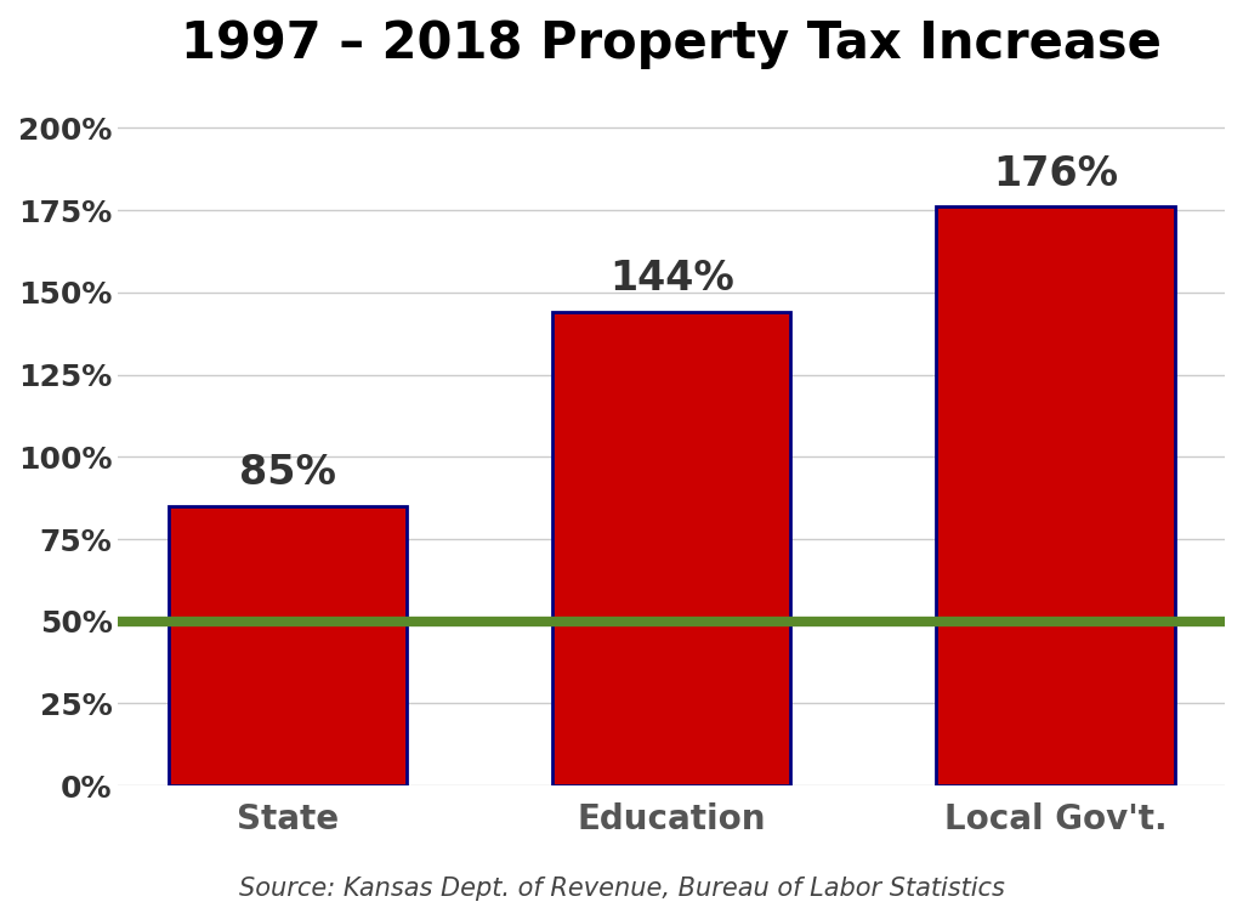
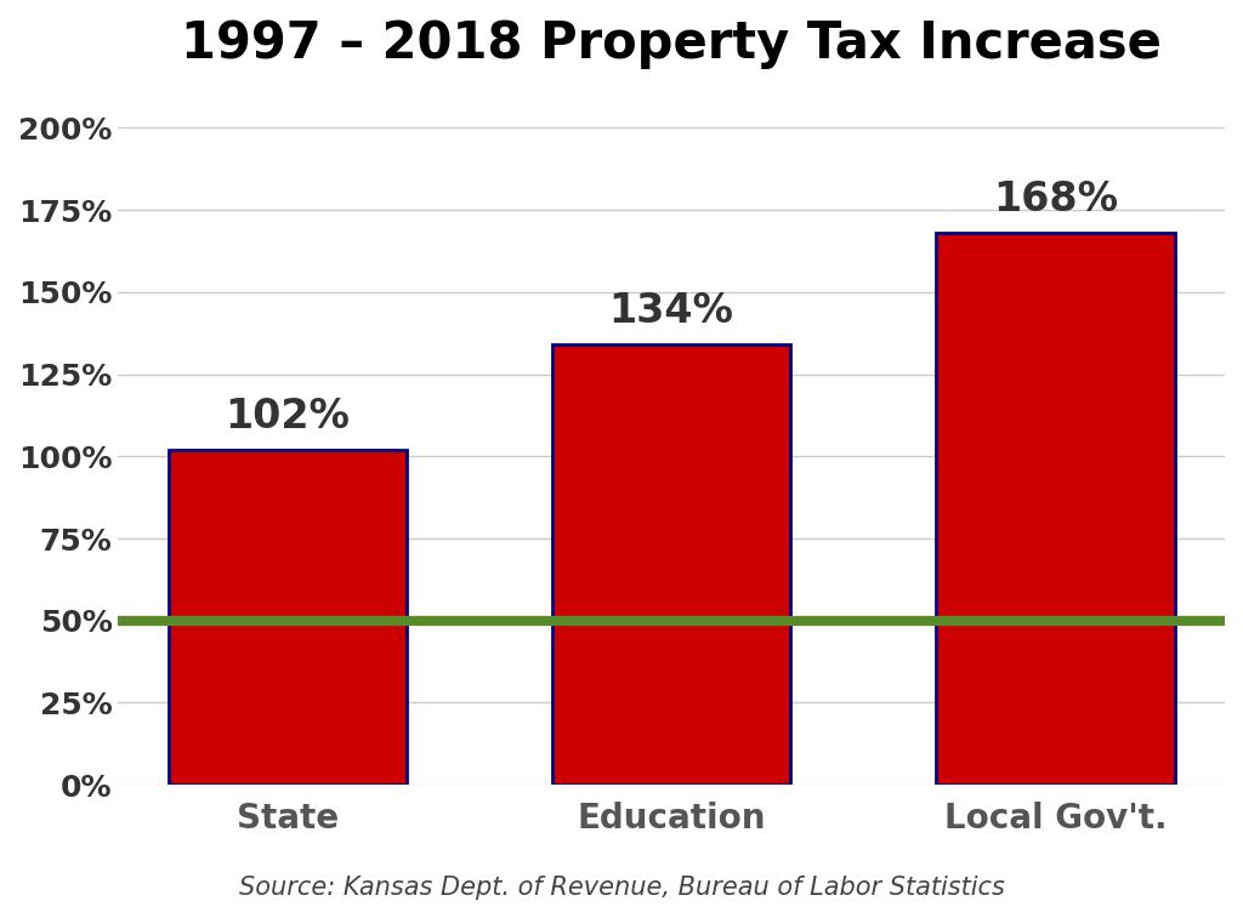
State: 85% -> 102%
Education: 144% -> 134%
Local Gov't.: 176% -> 168%
